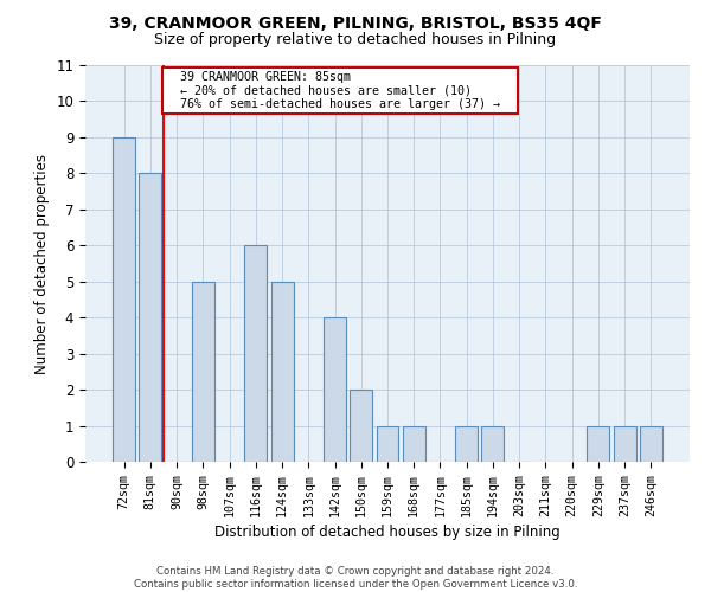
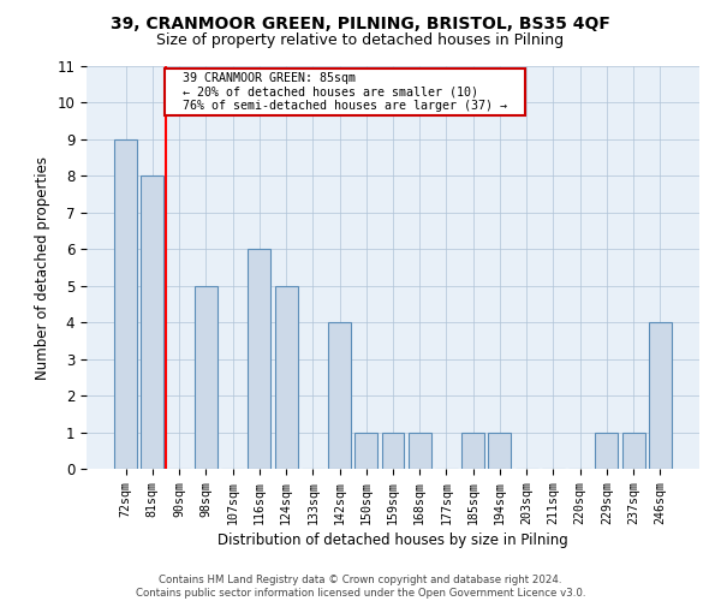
150sqm: 2 -> 1
246sqm: 1 -> 4
